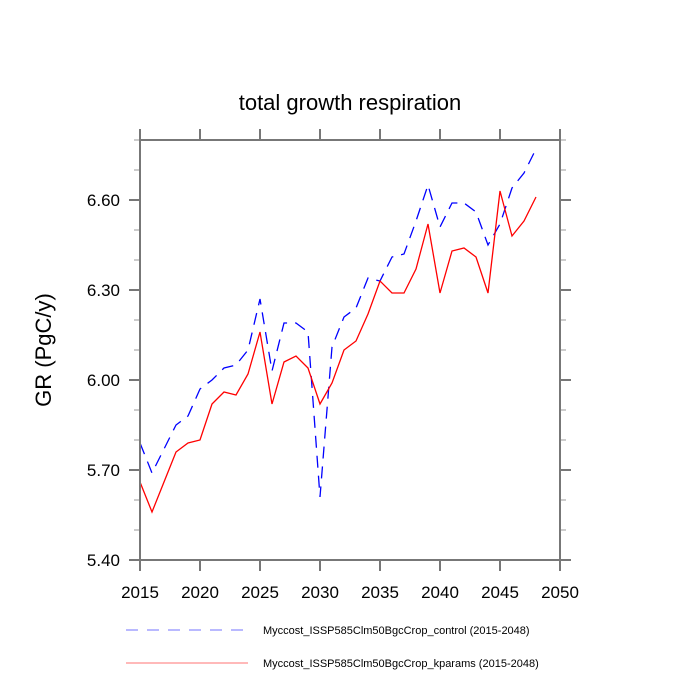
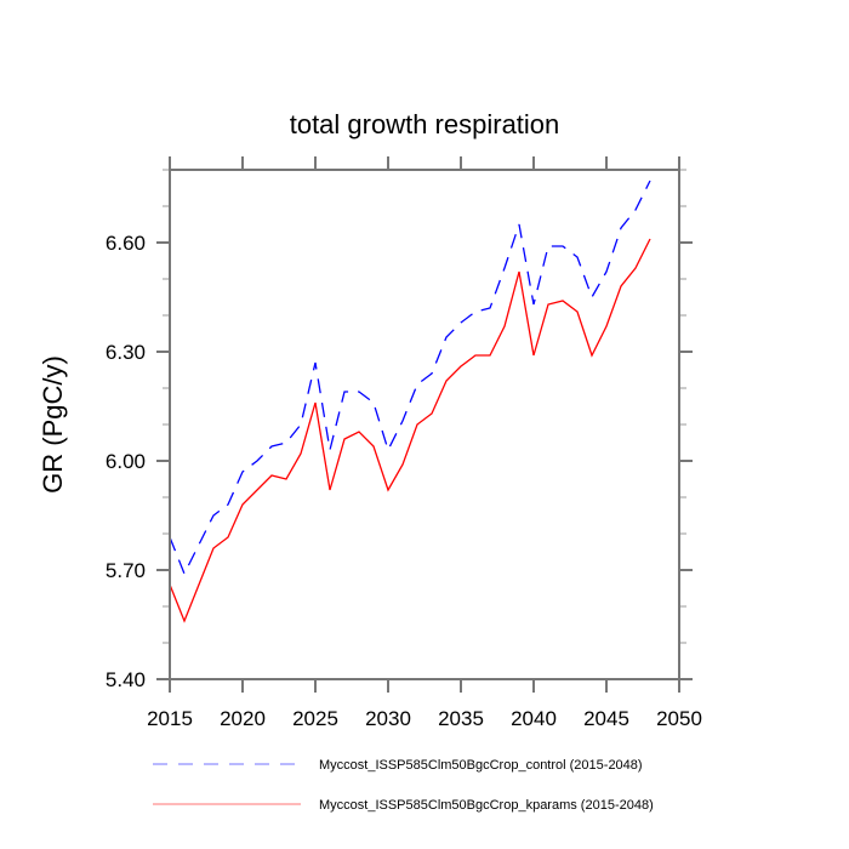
Myccost_ISSP585Clm50BgcCrop_kparams (2015-2048)/2020: 5.80 -> 5.88
Myccost_ISSP585Clm50BgcCrop_control (2015-2048)/2030: 5.61 -> 6.03
Myccost_ISSP585Clm50BgcCrop_control (2015-2048)/2035: 6.33 -> 6.38
Myccost_ISSP585Clm50BgcCrop_kparams (2015-2048)/2035: 6.33 -> 6.26
Myccost_ISSP585Clm50BgcCrop_control (2015-2048)/2040: 6.51 -> 6.43
Myccost_ISSP585Clm50BgcCrop_kparams (2015-2048)/2045: 6.63 -> 6.37
